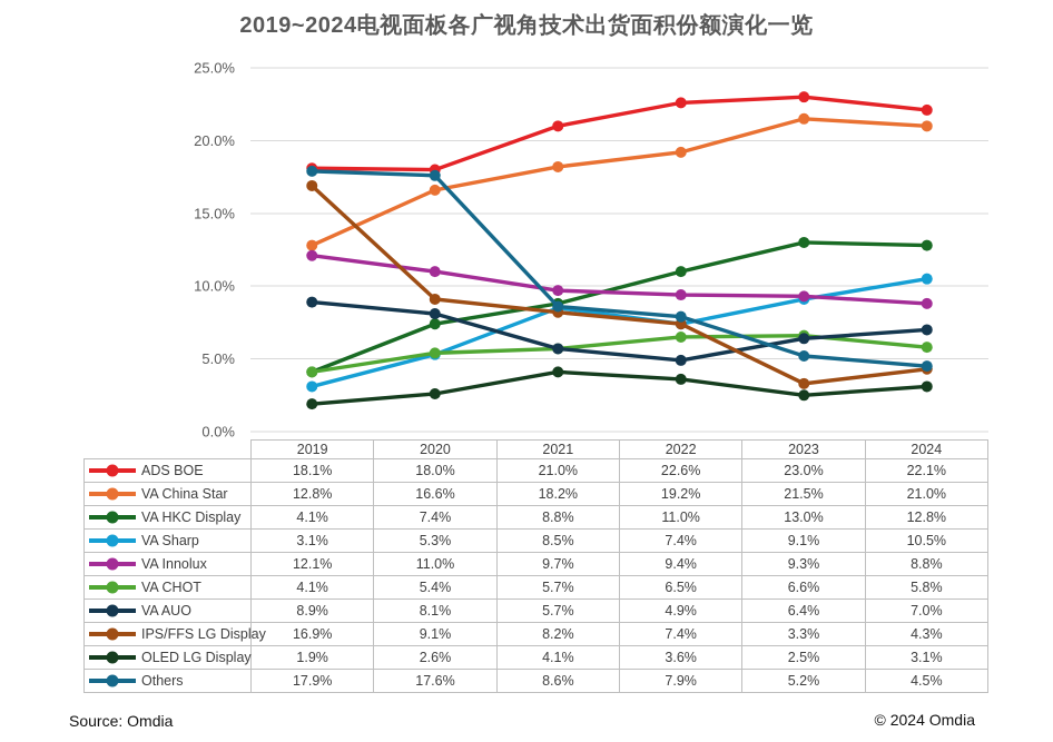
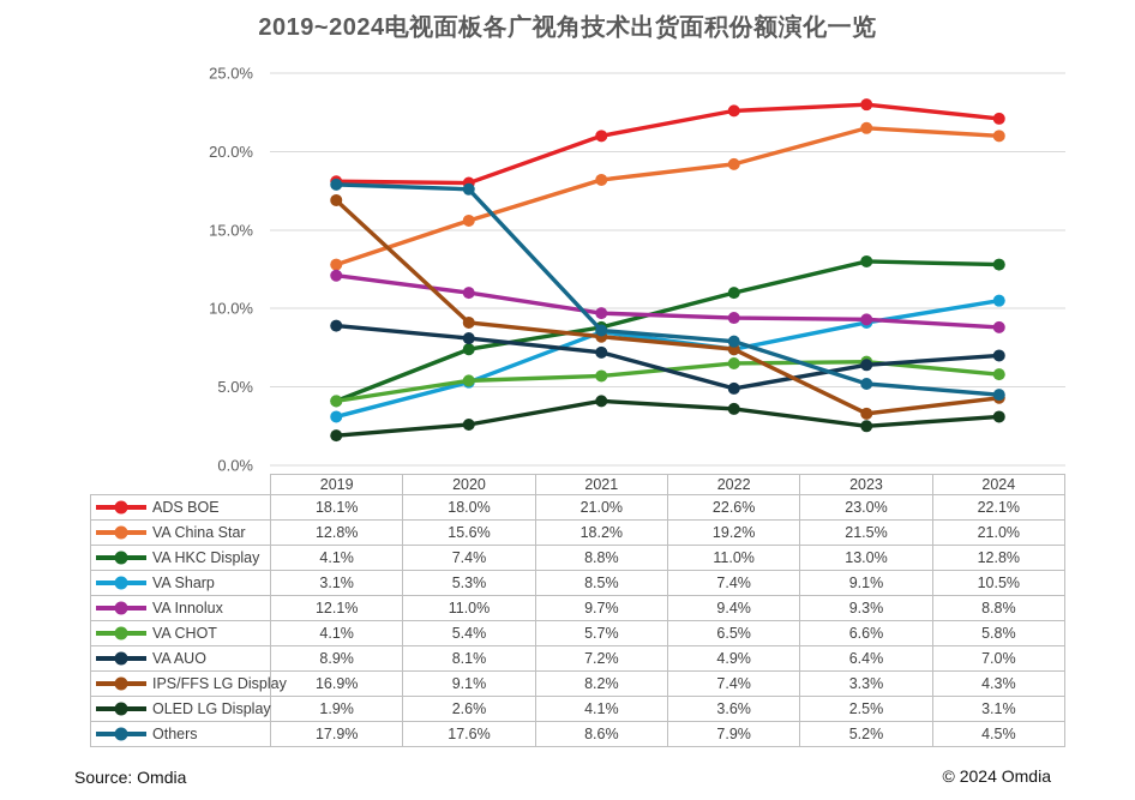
VA China Star/2020: 16.6% -> 15.6%
VA AUO/2021: 5.7% -> 7.2%
